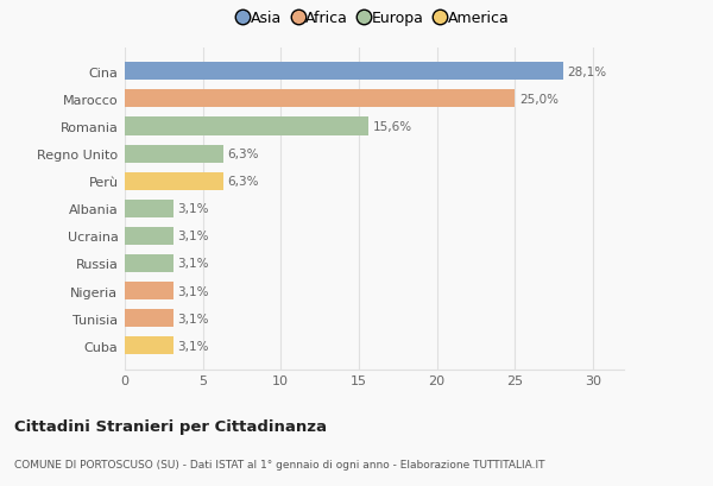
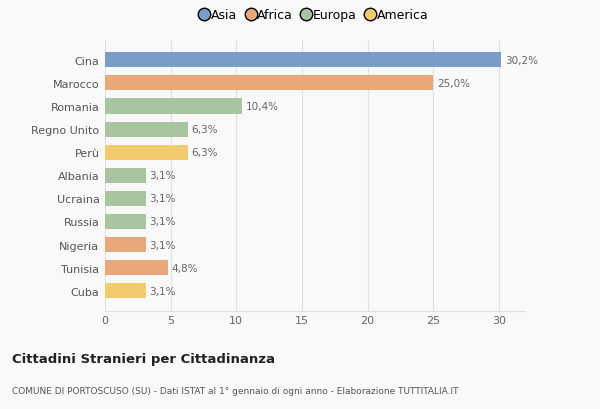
Cina: 28,1% -> 30,2%
Romania: 15,6% -> 10,4%
Tunisia: 3,1% -> 4,8%
